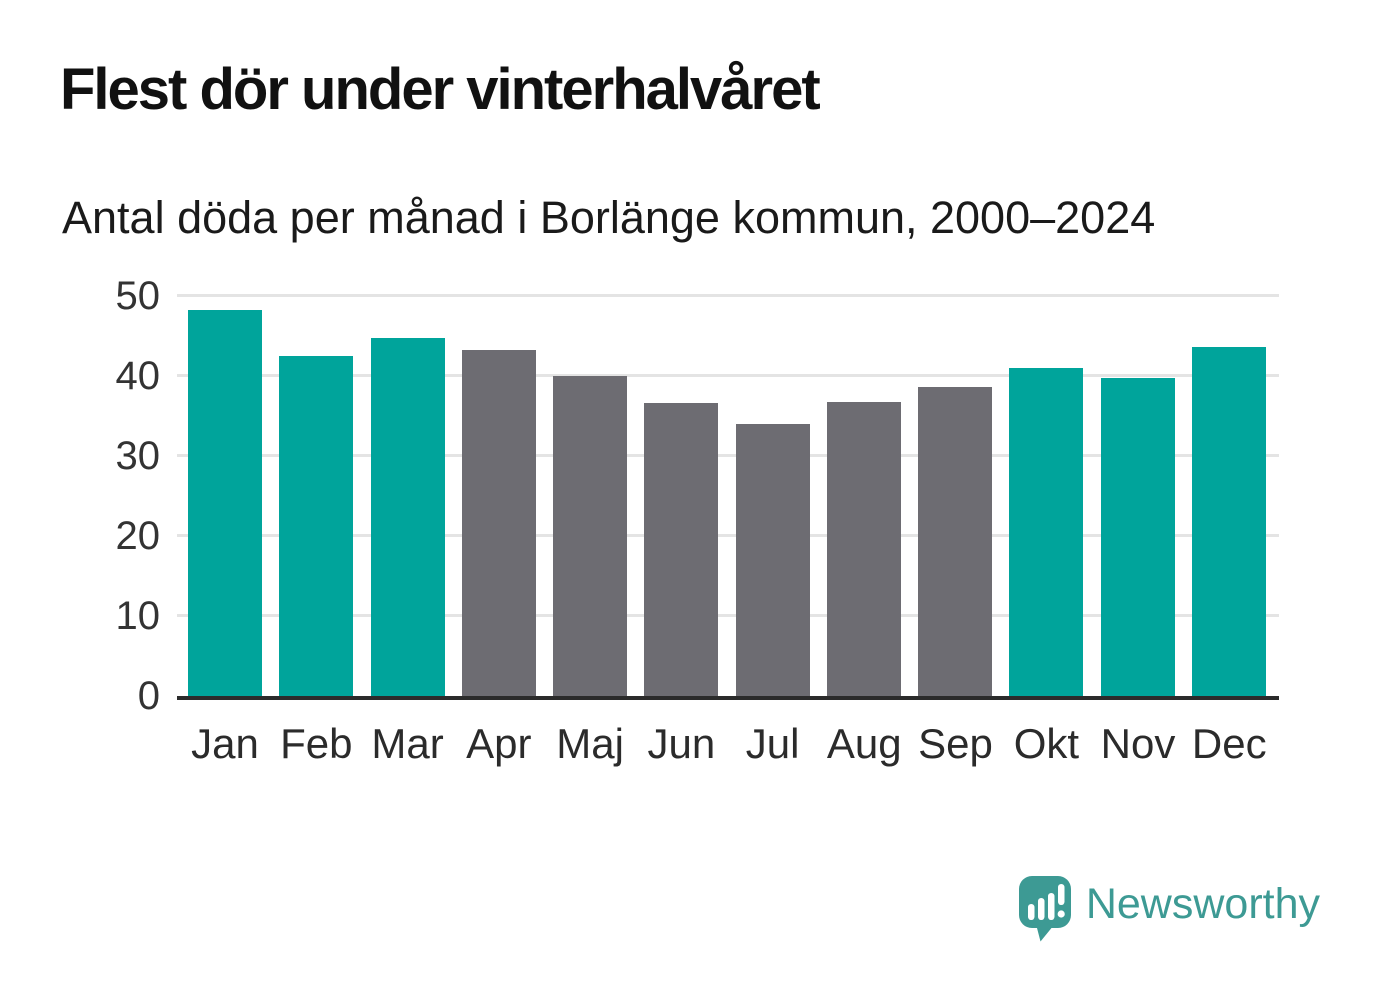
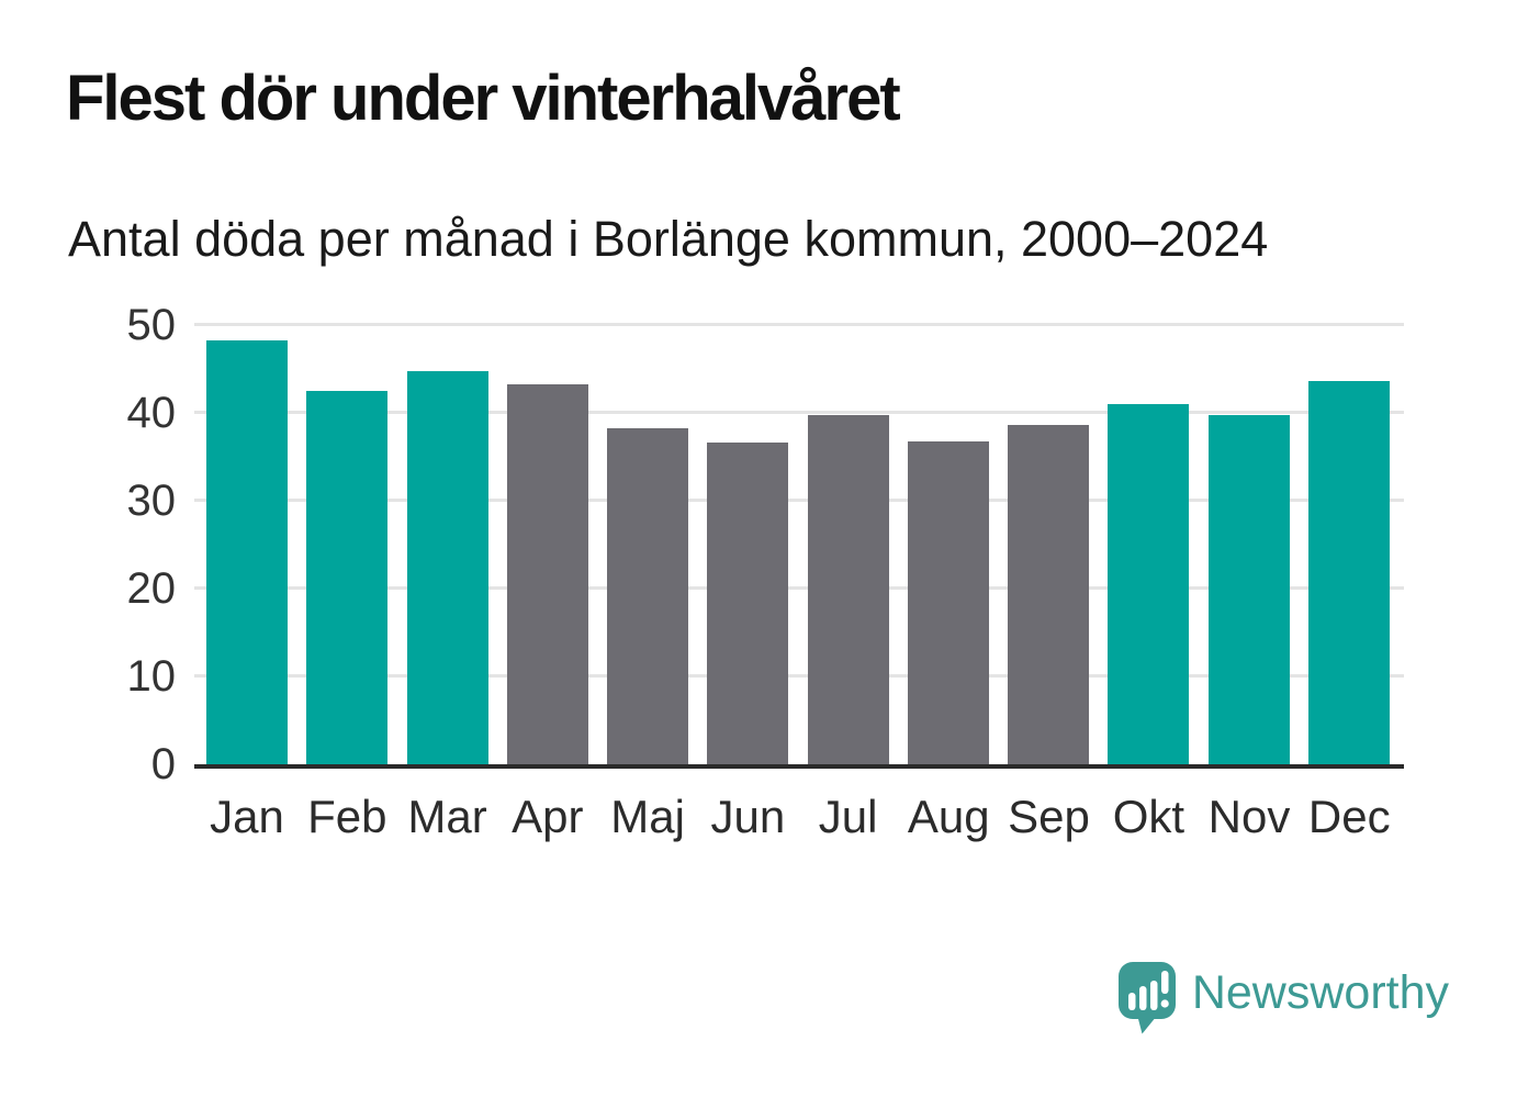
Maj: 40 -> 38
Jul: 34 -> 40
